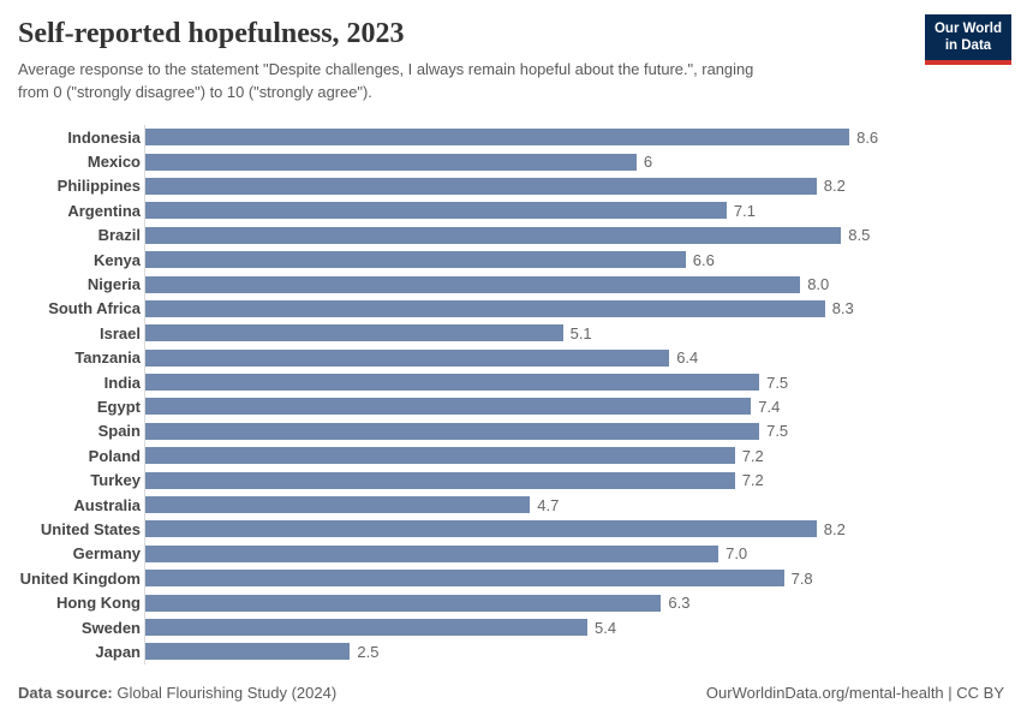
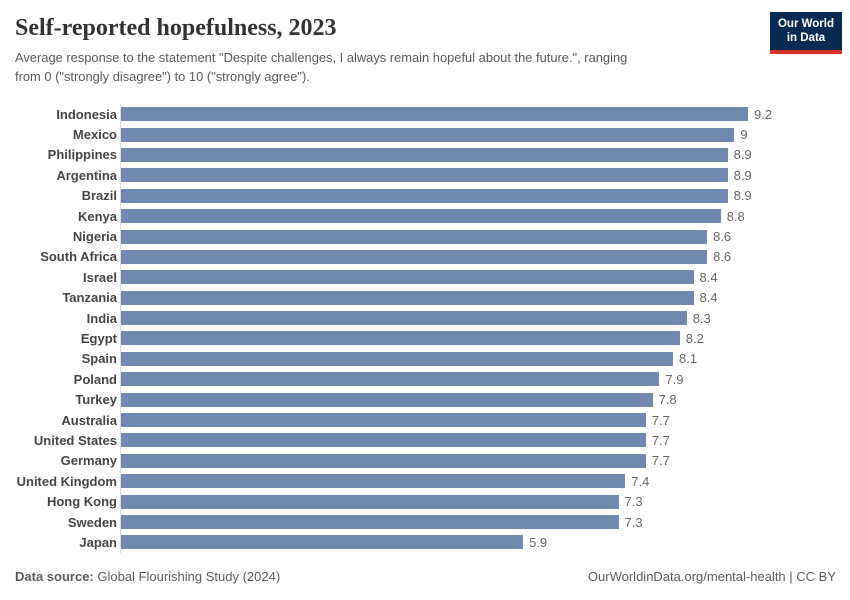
Indonesia: 8.6 -> 9.2
Mexico: 6 -> 9
Philippines: 8.2 -> 8.9
Argentina: 7.1 -> 8.9
Brazil: 8.5 -> 8.9
Kenya: 6.6 -> 8.8
Nigeria: 8.0 -> 8.6
South Africa: 8.3 -> 8.6
Israel: 5.1 -> 8.4
Tanzania: 6.4 -> 8.4
India: 7.5 -> 8.3
Egypt: 7.4 -> 8.2
Spain: 7.5 -> 8.1
Poland: 7.2 -> 7.9
Turkey: 7.2 -> 7.8
Australia: 4.7 -> 7.7
United States: 8.2 -> 7.7
Germany: 7.0 -> 7.7
United Kingdom: 7.8 -> 7.4
Hong Kong: 6.3 -> 7.3
Sweden: 5.4 -> 7.3
Japan: 2.5 -> 5.9
